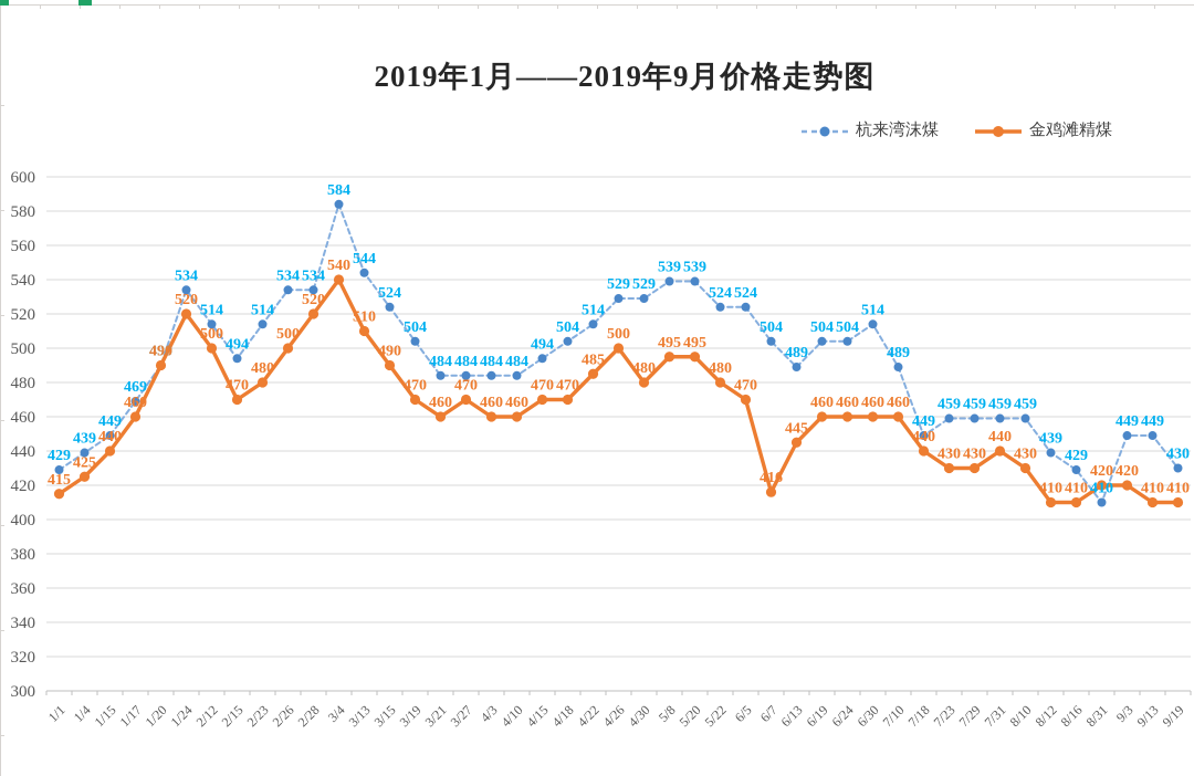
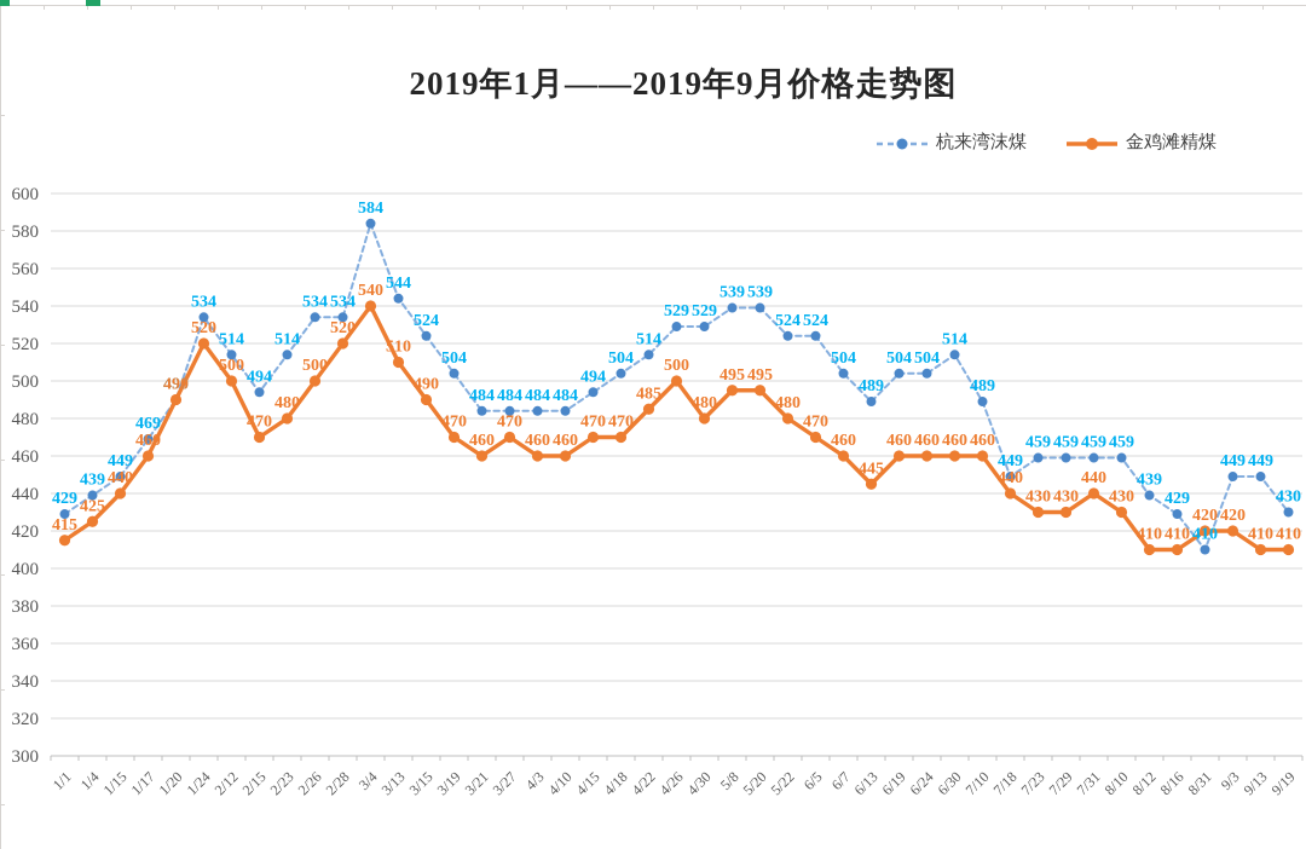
金鸡滩精煤/6/7: 416 -> 460
